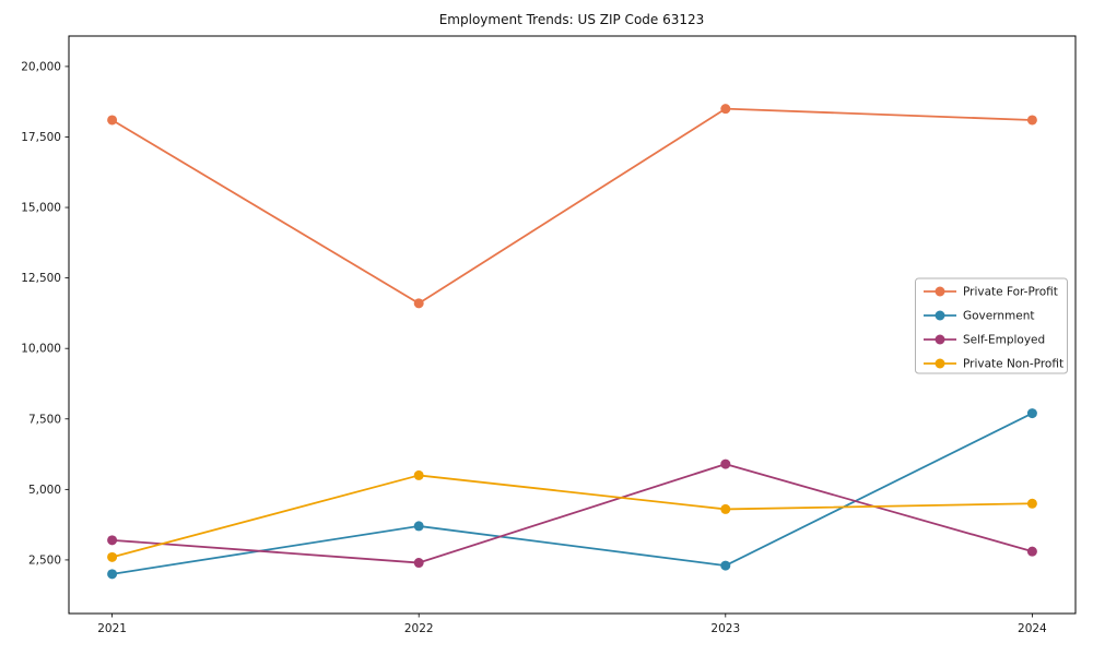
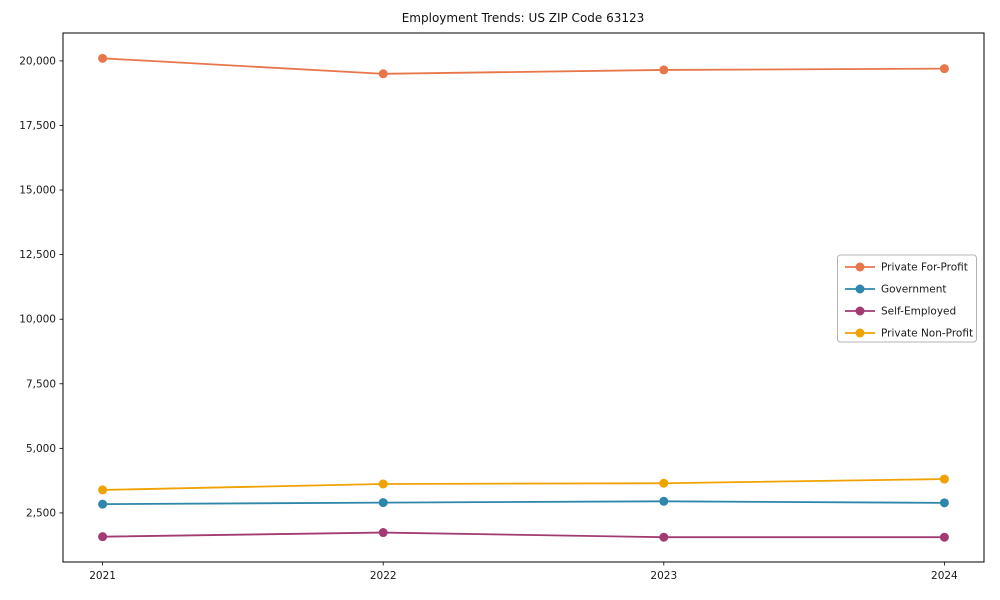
Private For-Profit/2021: 18100 -> 20100
Government/2021: 2000 -> 2800
Self-Employed/2021: 3200 -> 1600
Private Non-Profit/2021: 2600 -> 3400
Private For-Profit/2022: 11600 -> 19500
Government/2022: 3700 -> 2900
Self-Employed/2022: 2400 -> 1700
Private Non-Profit/2022: 5500 -> 3600
Private For-Profit/2023: 18500 -> 19600
Government/2023: 2300 -> 3000
Self-Employed/2023: 5900 -> 1600
Private Non-Profit/2023: 4300 -> 3600
Private For-Profit/2024: 18100 -> 19700
Government/2024: 7700 -> 2900
Self-Employed/2024: 2800 -> 1600
Private Non-Profit/2024: 4500 -> 3800
